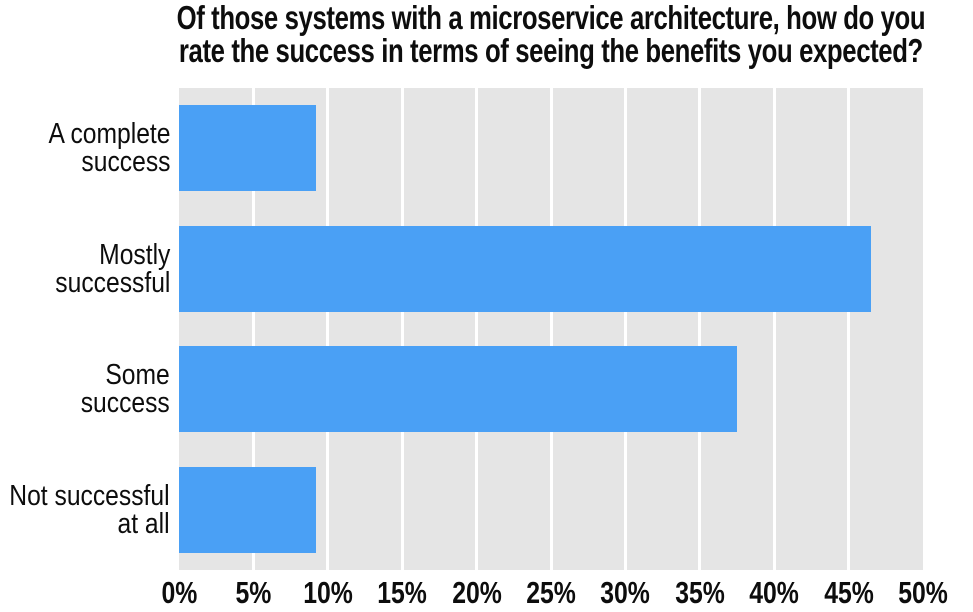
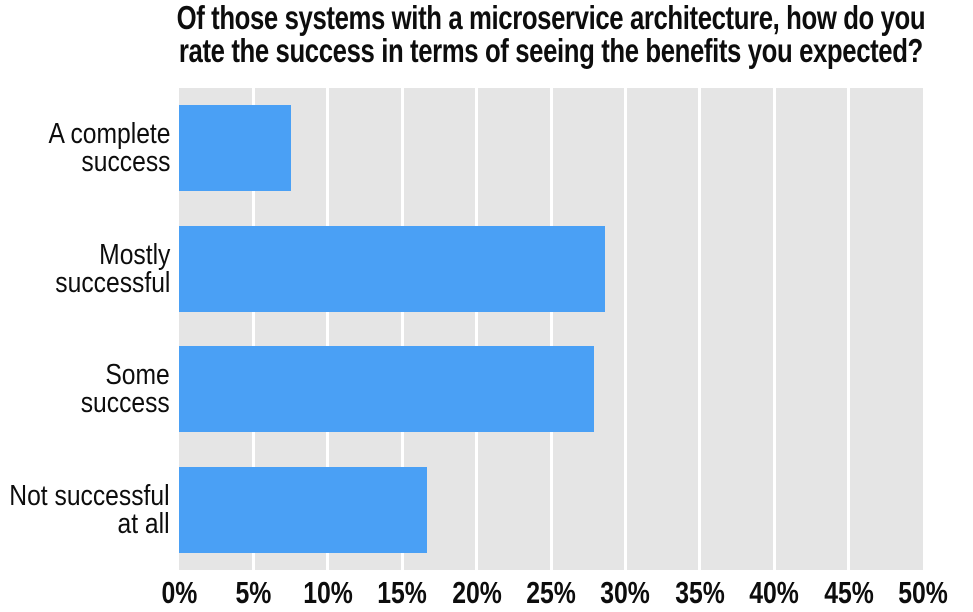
A complete success: 9.2% -> 7.5%
Mostly successful: 46.5% -> 28.6%
Some success: 37.5% -> 27.9%
Not successful at all: 9.2% -> 16.7%
